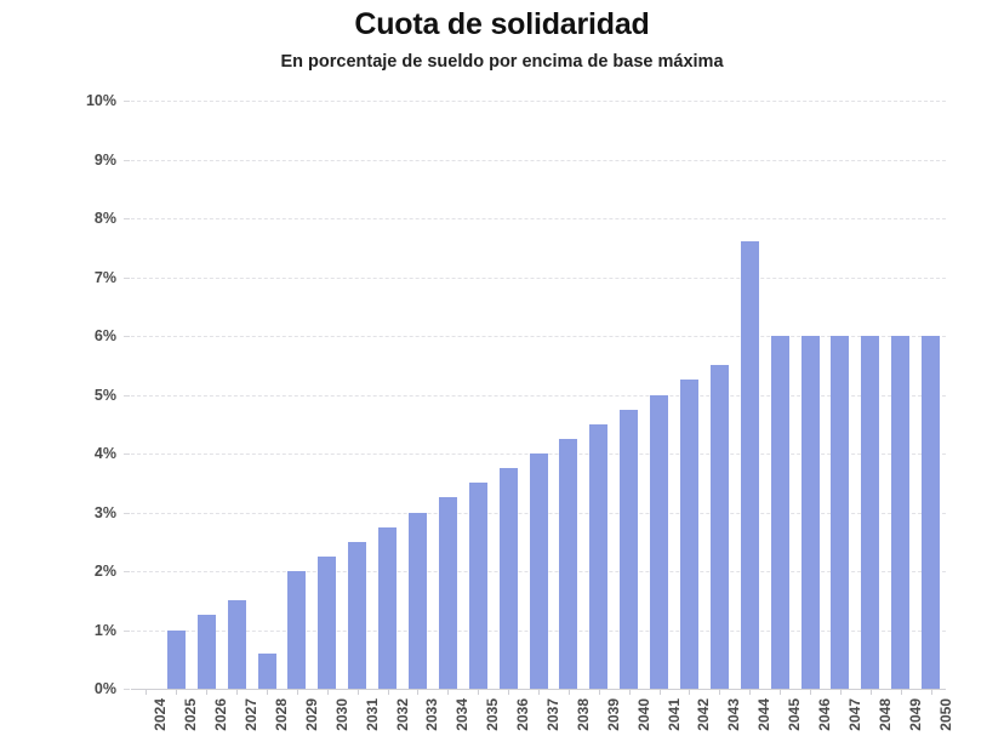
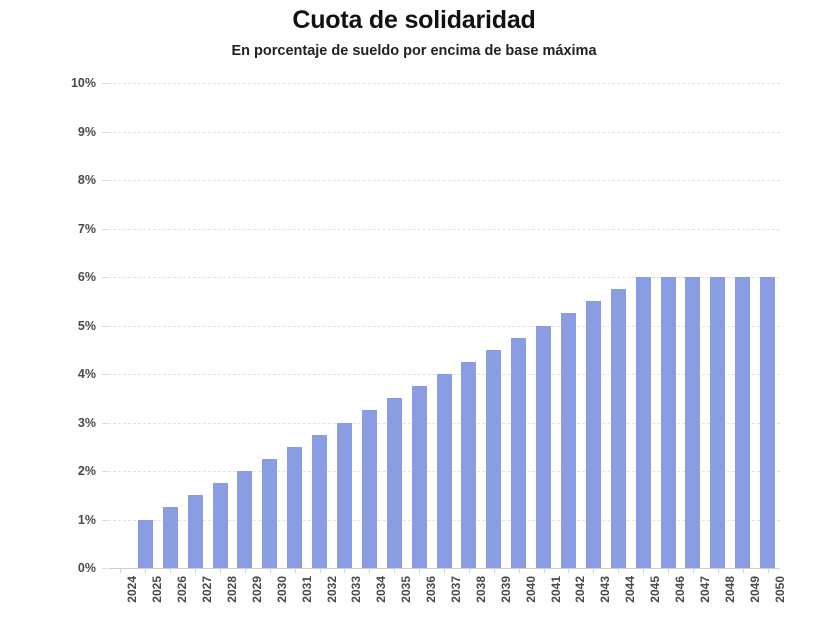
2028: 0.6% -> 1.8%
2044: 7.6% -> 5.8%
